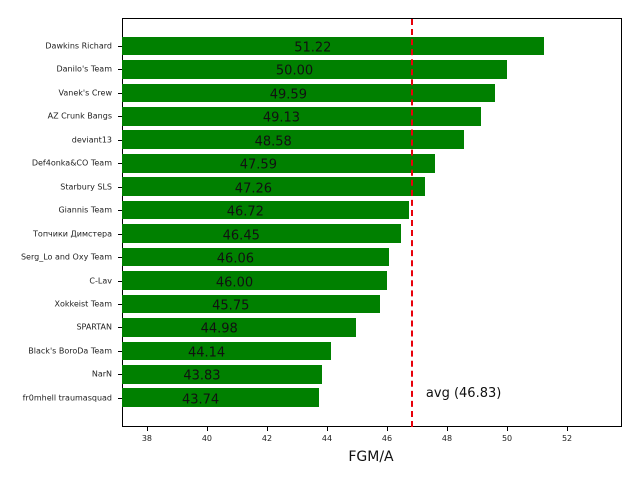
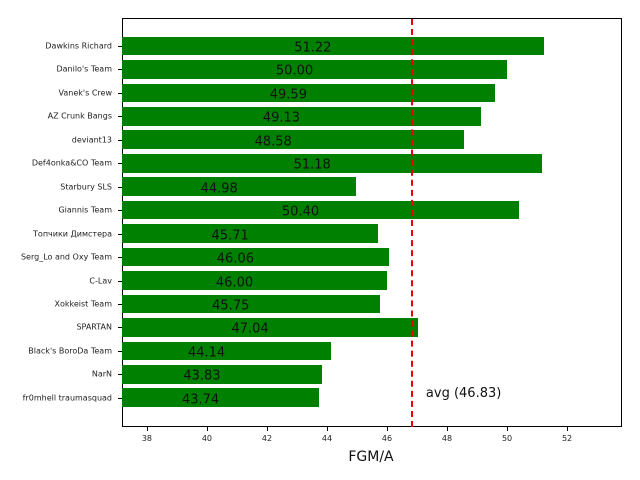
Def4onka&CO Team: 47.59 -> 51.18
Starbury SLS: 47.26 -> 44.98
Giannis Team: 46.72 -> 50.40
Топчики Димстера: 46.45 -> 45.71
SPARTAN: 44.98 -> 47.04
